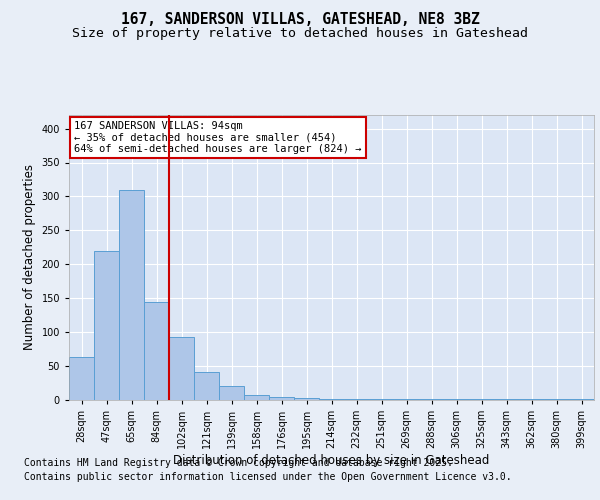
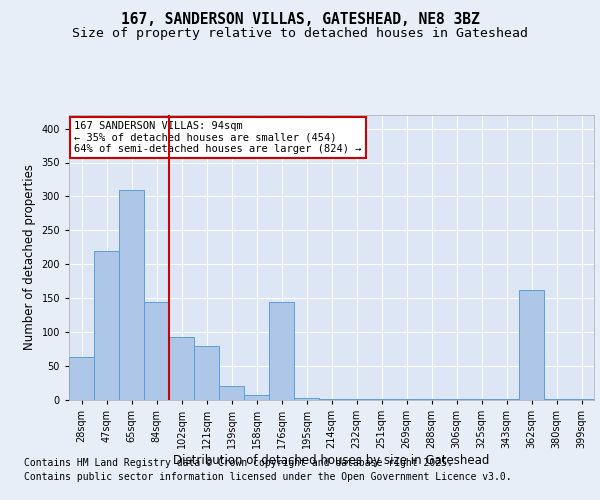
121sqm: 42 -> 80
176sqm: 5 -> 144
362sqm: 1 -> 162
